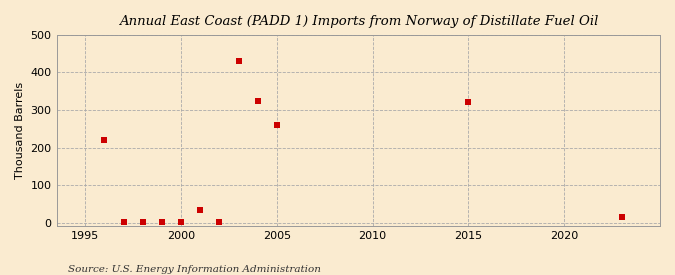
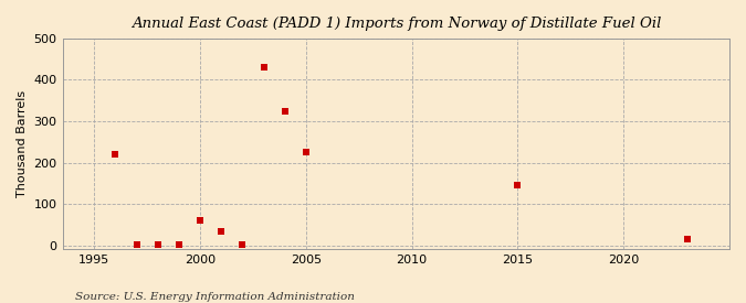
2000: 2 -> 60
2005: 260 -> 225
2015: 320 -> 145
